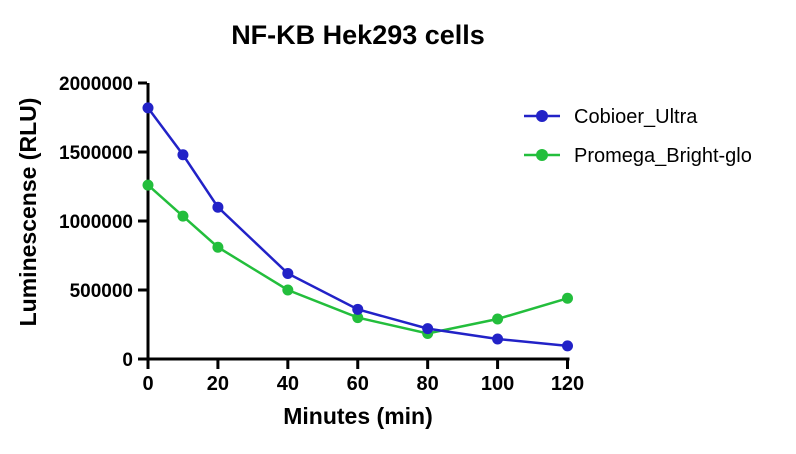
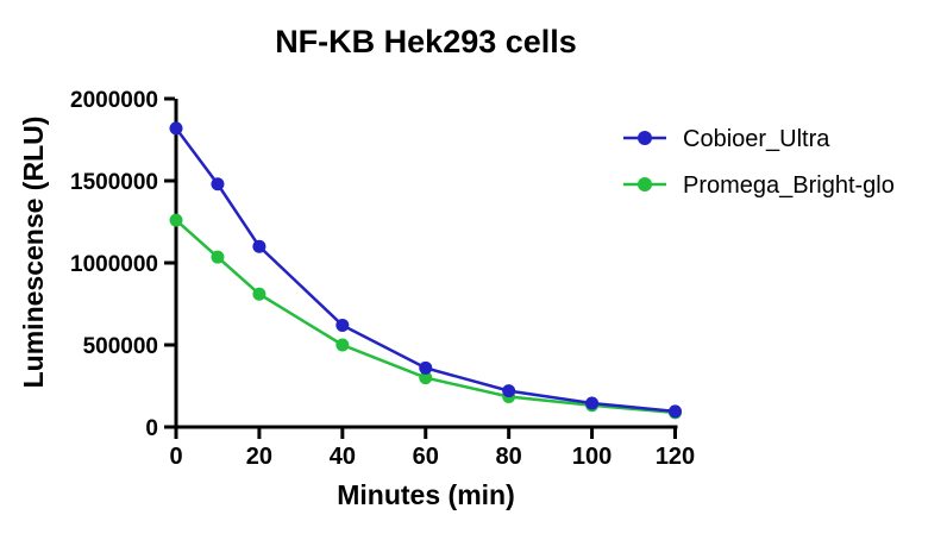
Promega_Bright-glo/100: 290000 -> 130000
Promega_Bright-glo/120: 440000 -> 90000
